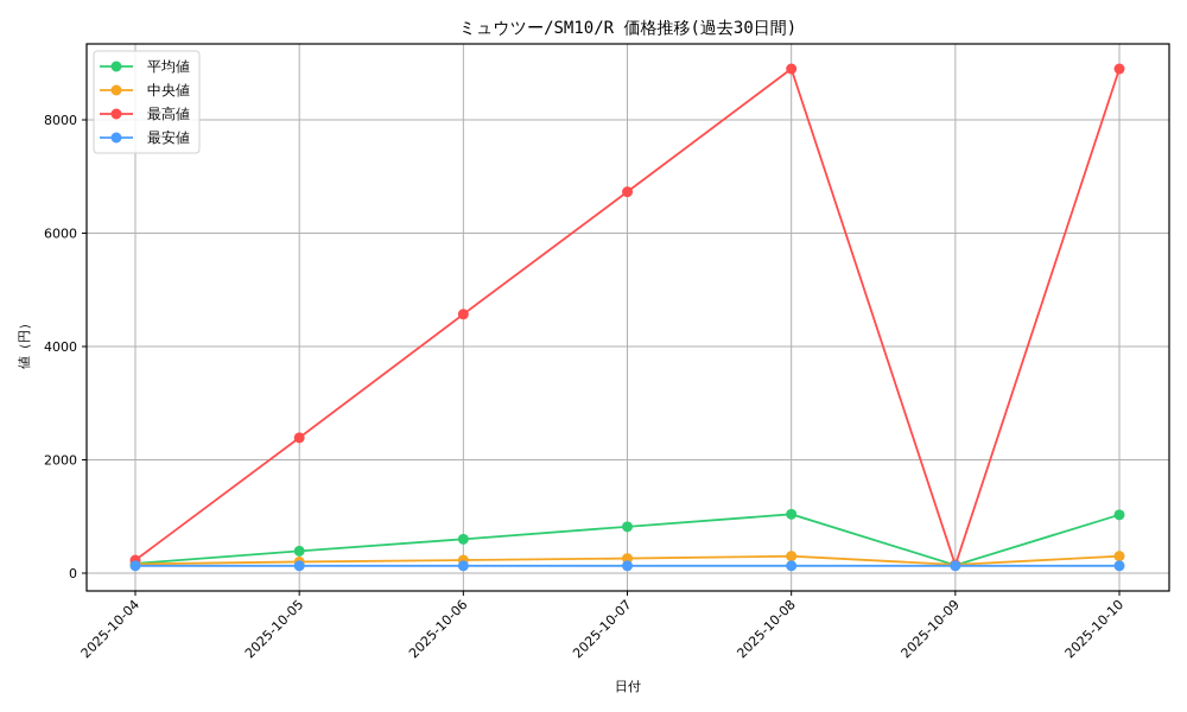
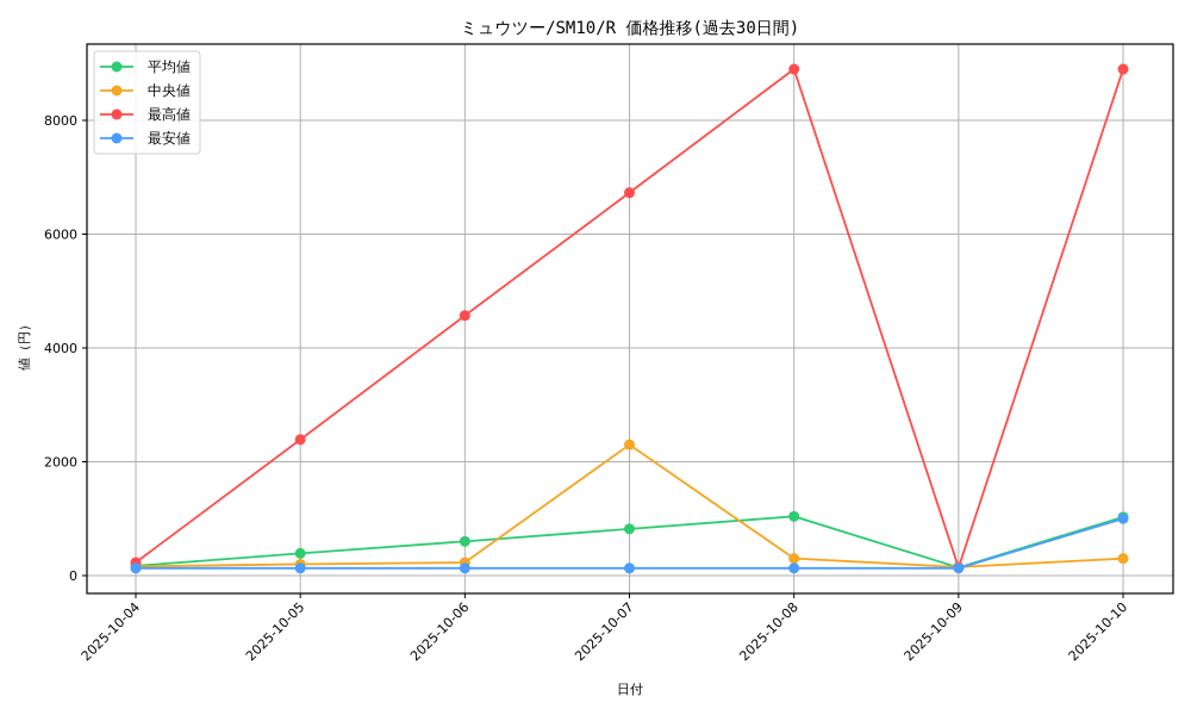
中央値/2025-10-07: 300 -> 2300
最安値/2025-10-10: 100 -> 1000
